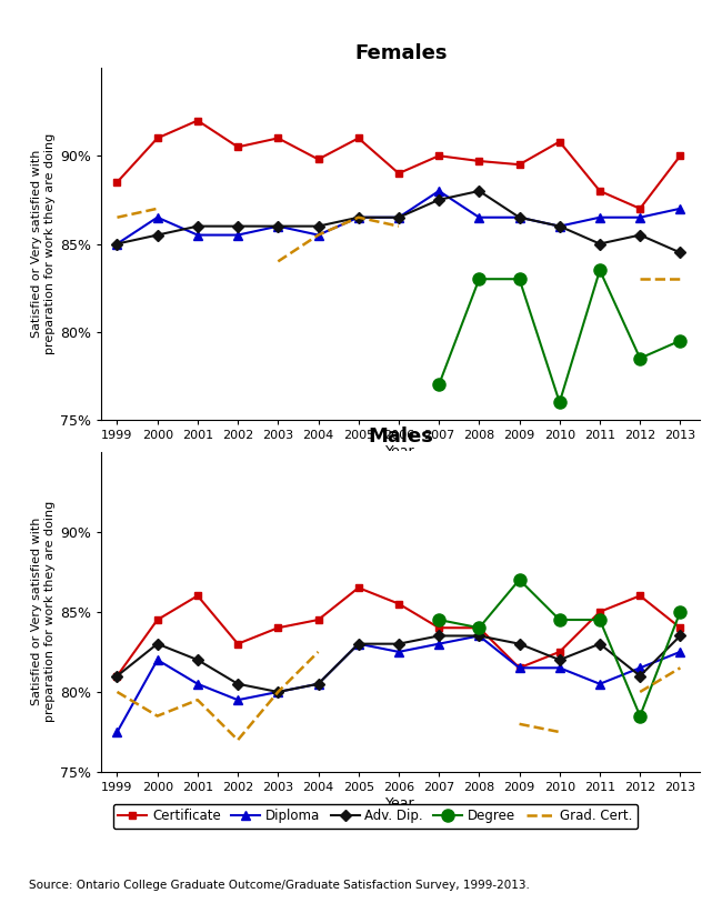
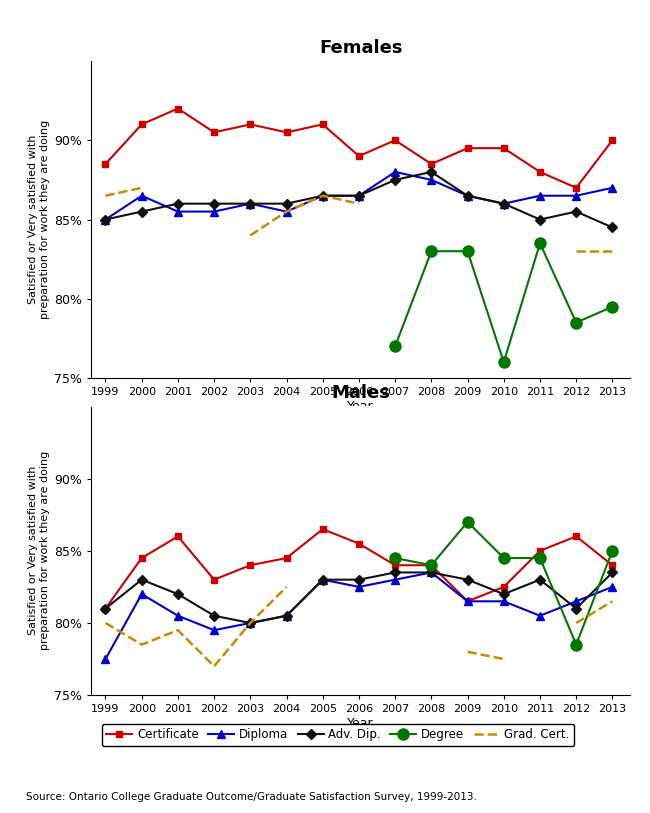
Females/Certificate/2004: 89.8% -> 90.5%
Females/Certificate/2008: 89.7% -> 88.5%
Females/Diploma/2008: 86.5% -> 87.5%
Females/Certificate/2010: 90.8% -> 89.5%
